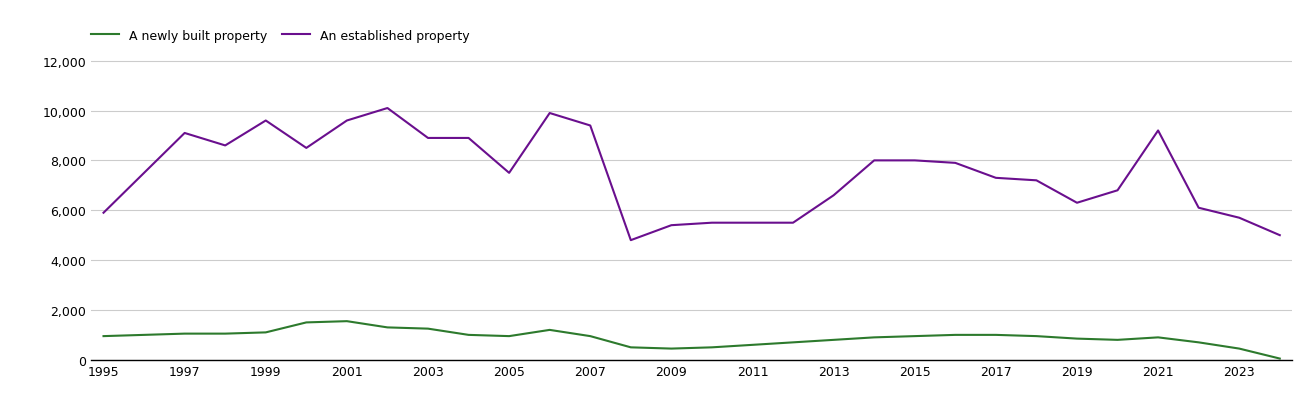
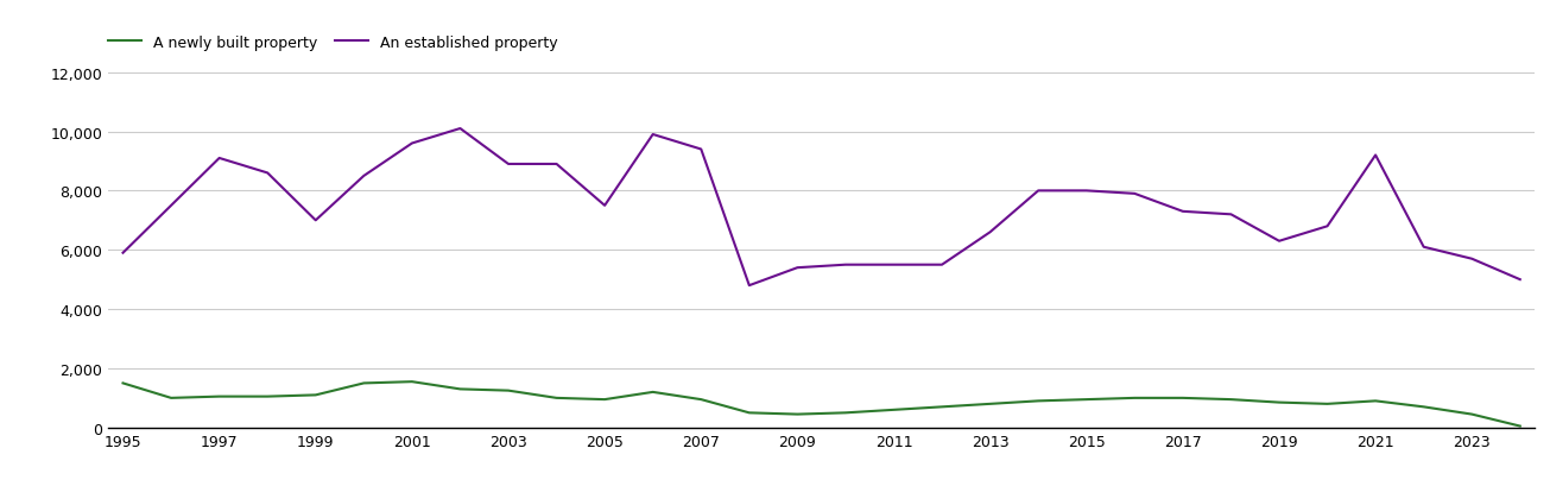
A newly built property/1995: 950 -> 1,500
An established property/1999: 9,600 -> 7,000
